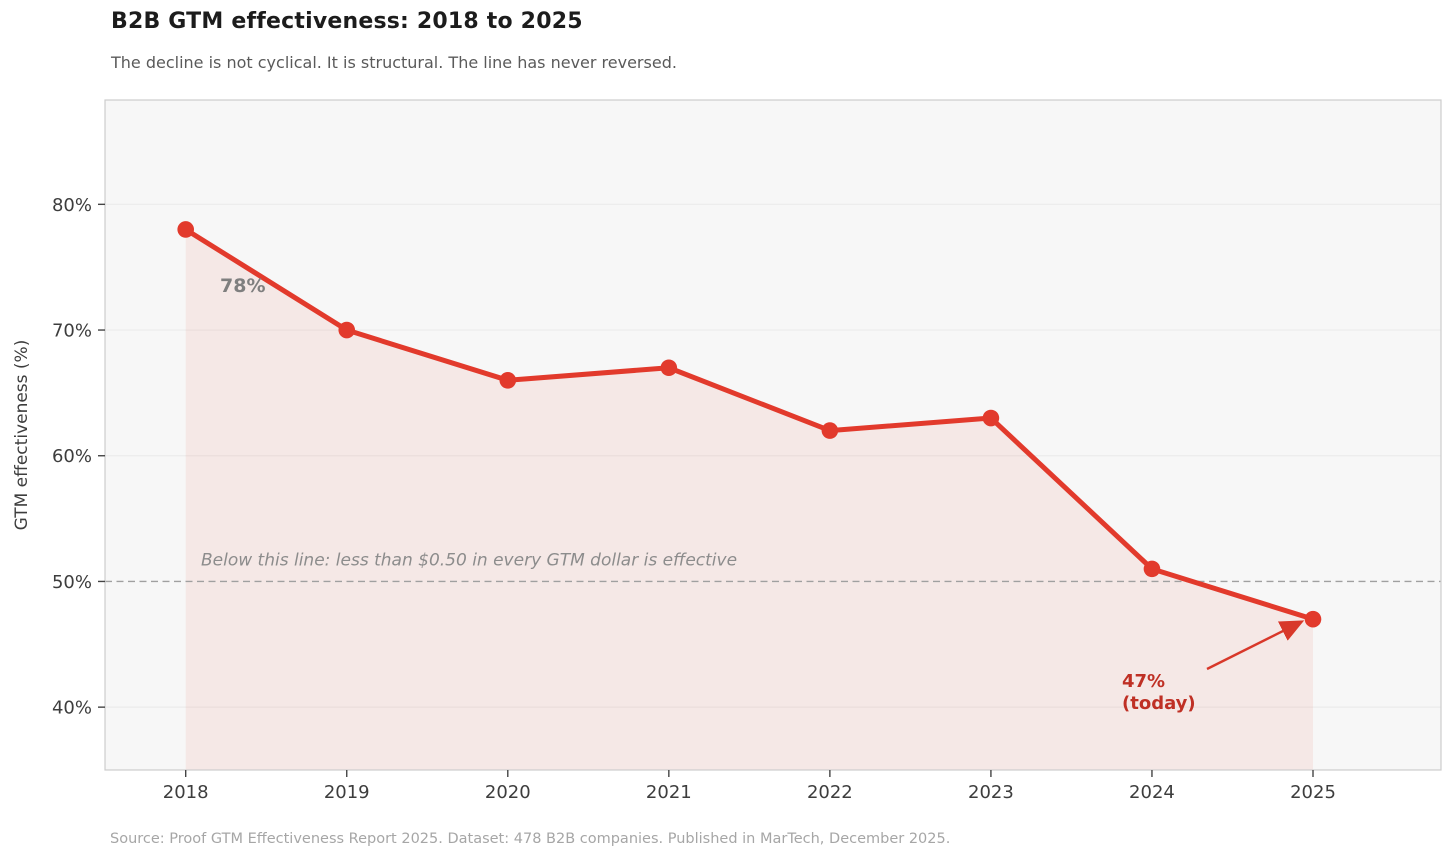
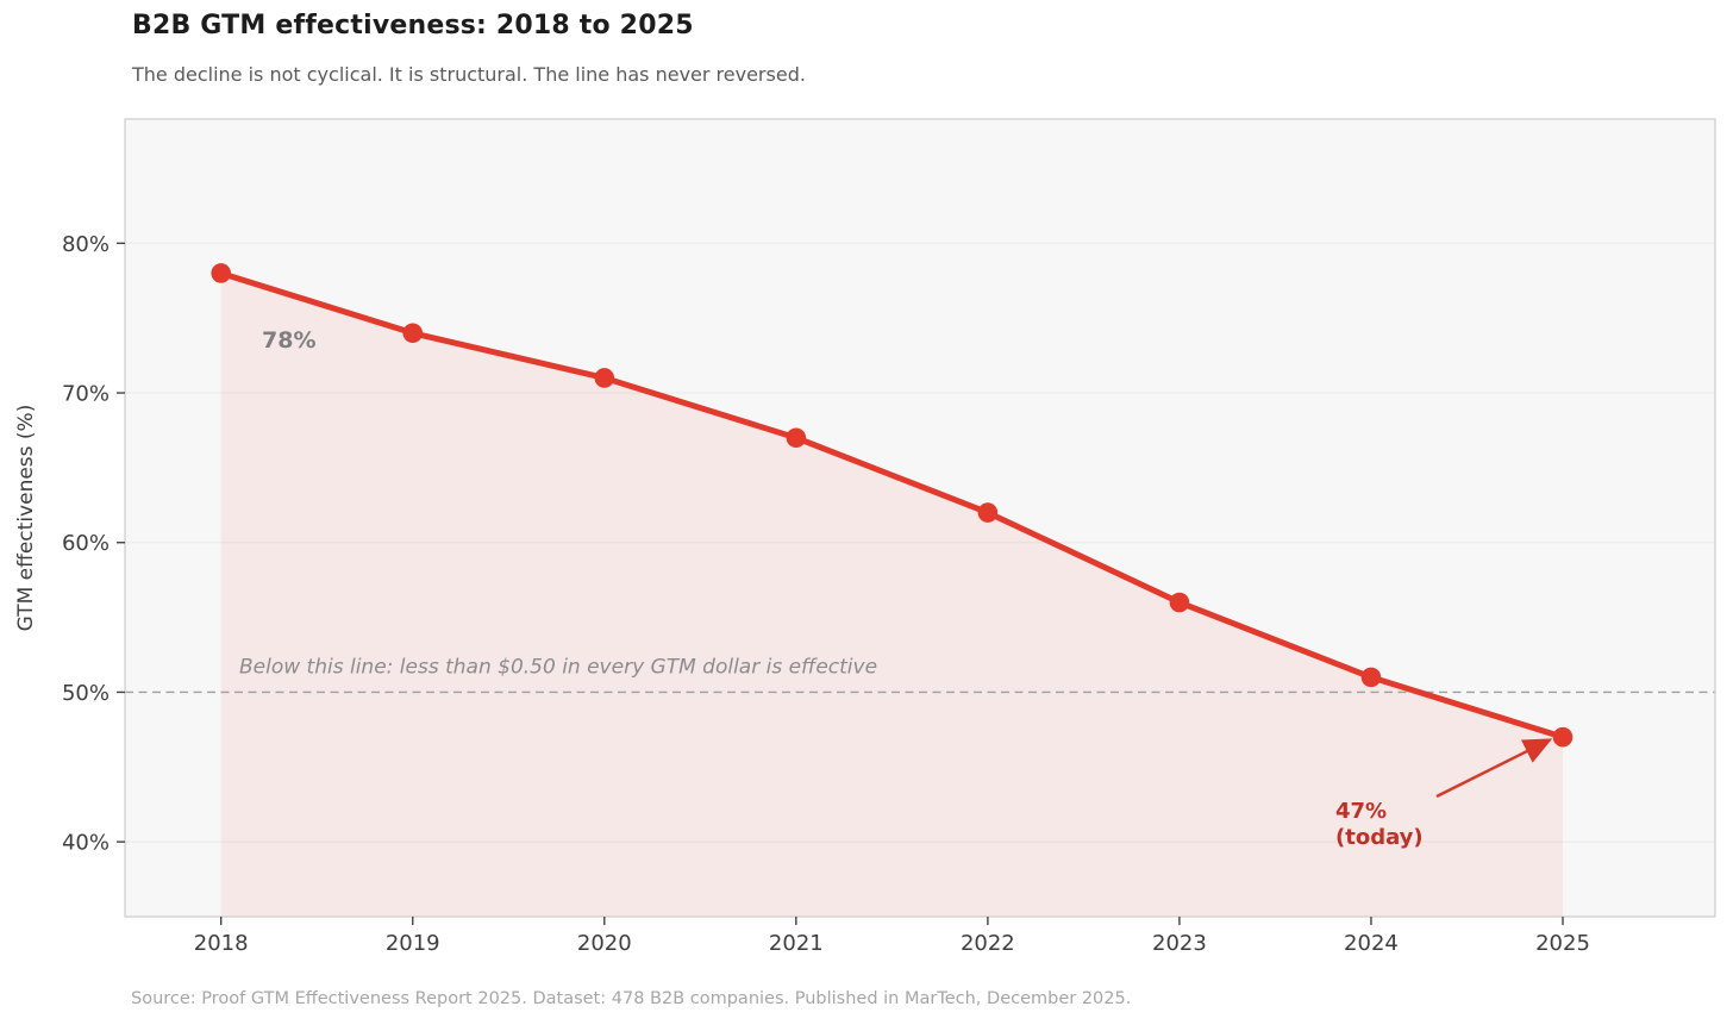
2019: 70% -> 74%
2020: 66% -> 71%
2023: 63% -> 56%
